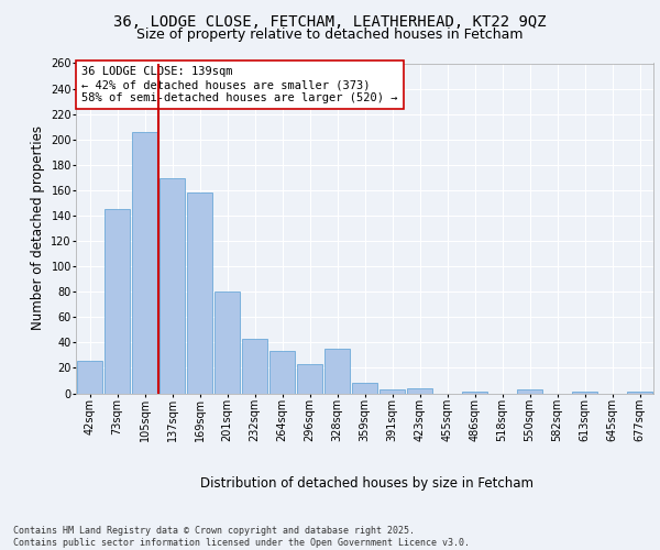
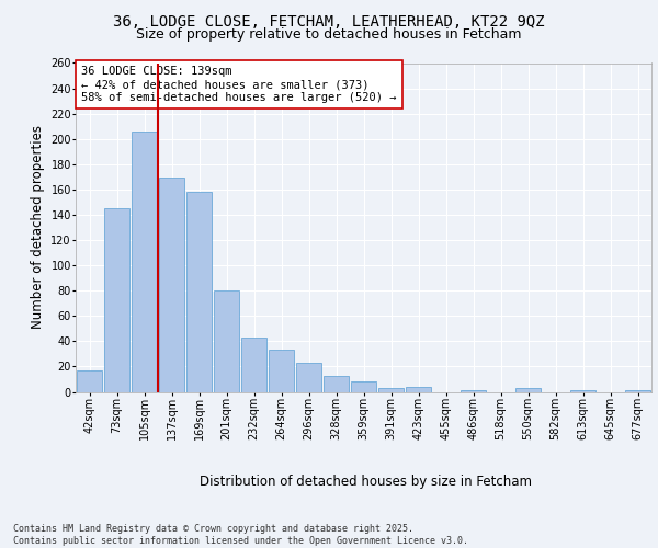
42sqm: 26 -> 17
328sqm: 35 -> 13
